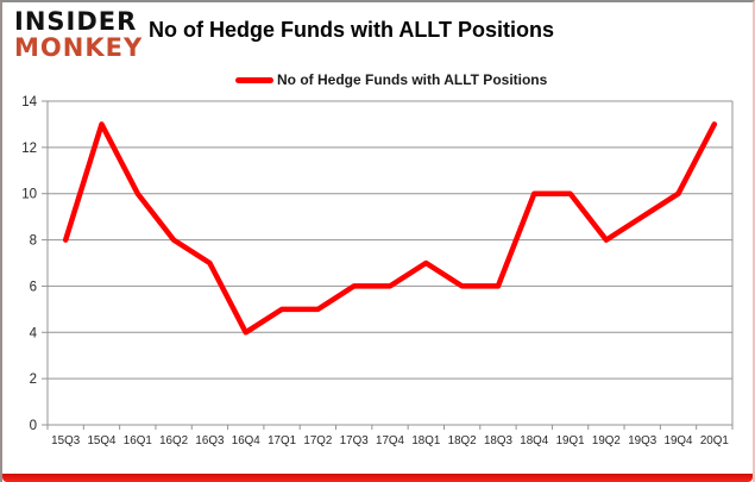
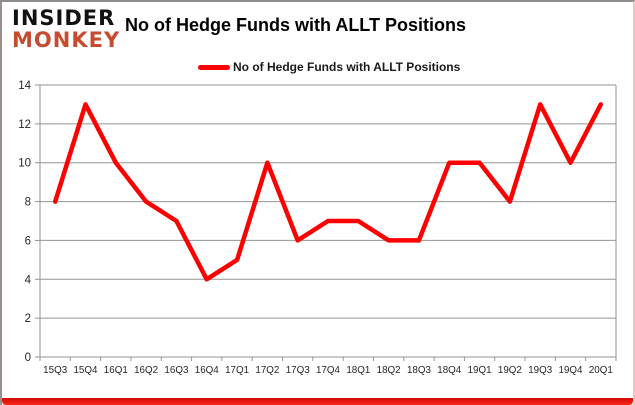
17Q2: 5 -> 10
17Q4: 6 -> 7
19Q3: 9 -> 13
